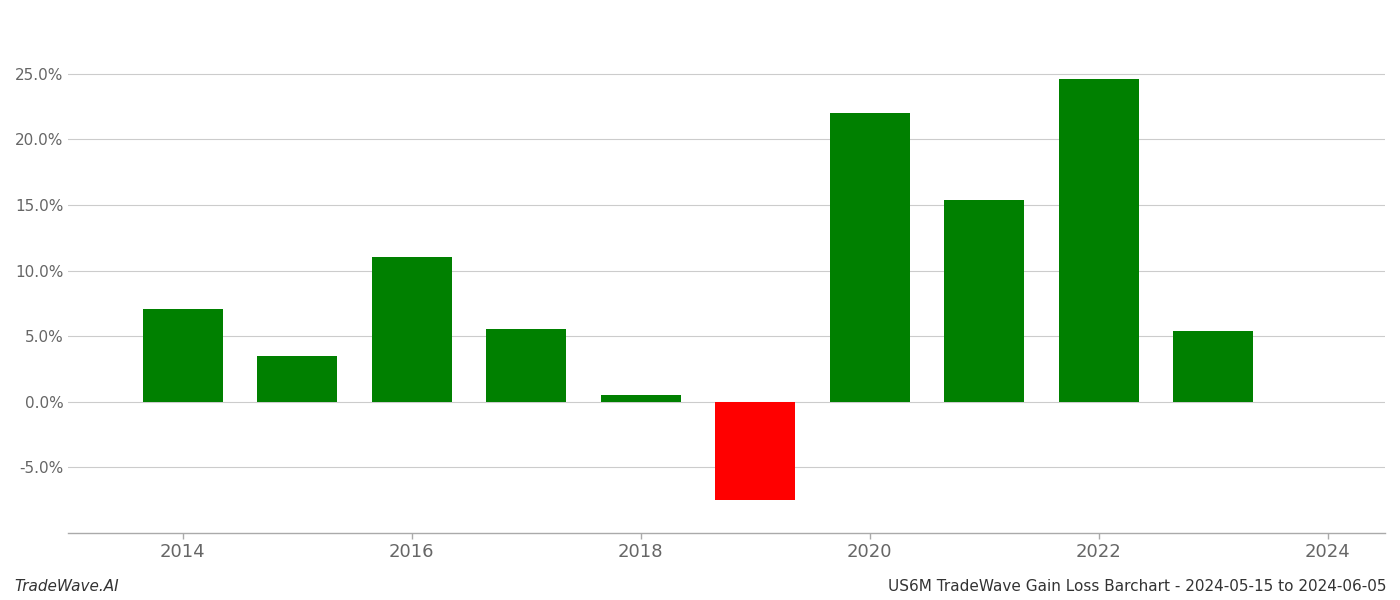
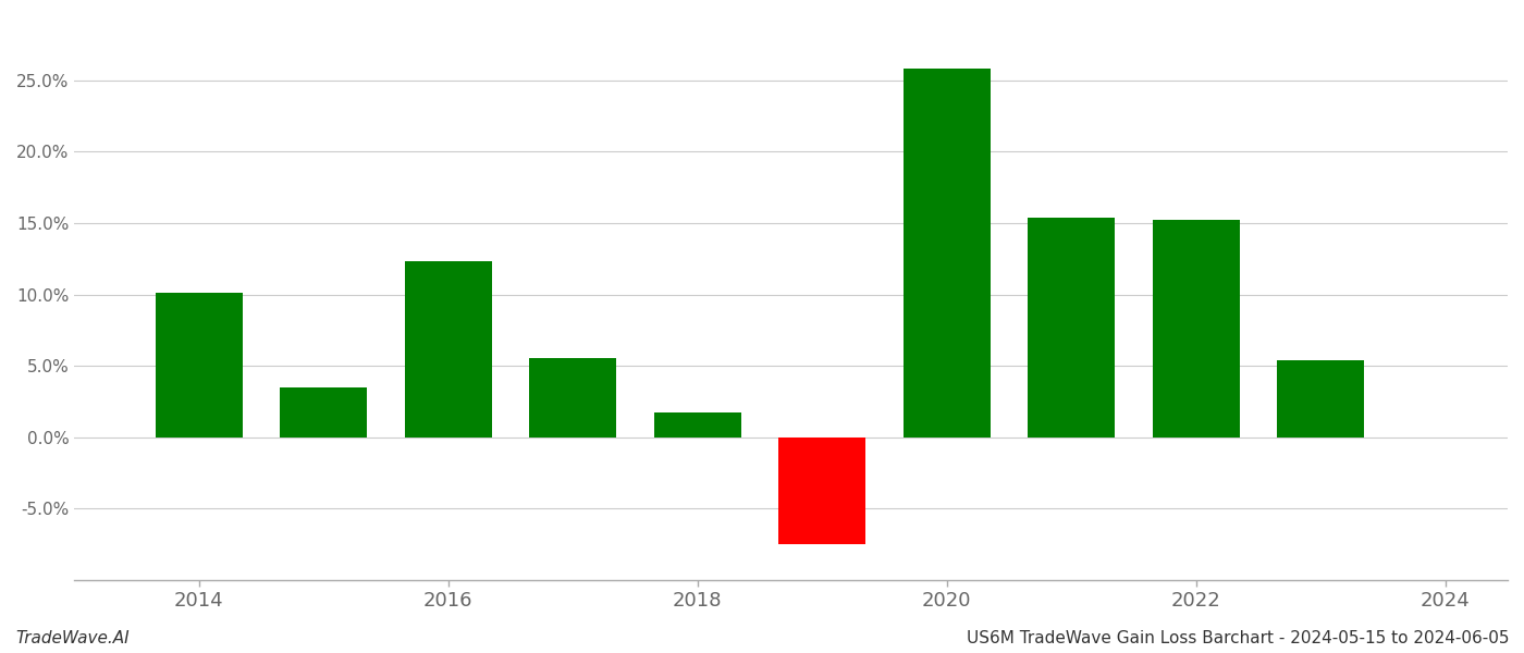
2014: 7.1% -> 10.1%
2016: 11.0% -> 12.3%
2018: 0.5% -> 1.7%
2020: 22.0% -> 25.8%
2022: 24.6% -> 15.2%
